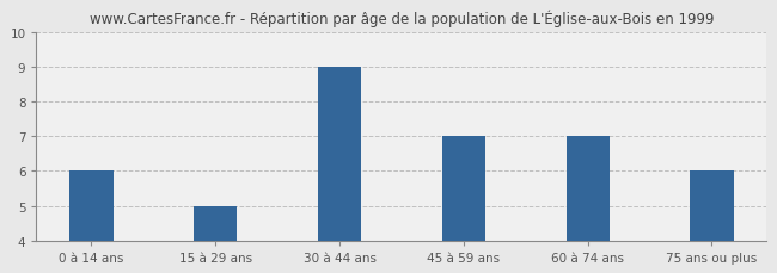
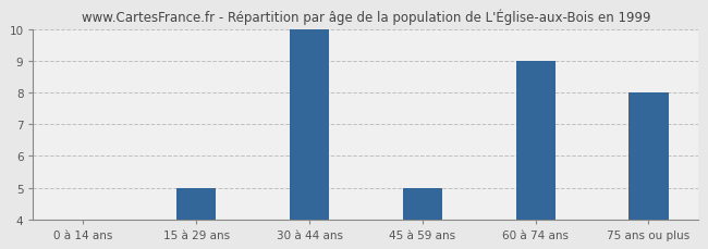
0 à 14 ans: 6 -> 4
30 à 44 ans: 9 -> 10
45 à 59 ans: 7 -> 5
60 à 74 ans: 7 -> 9
75 ans ou plus: 6 -> 8
